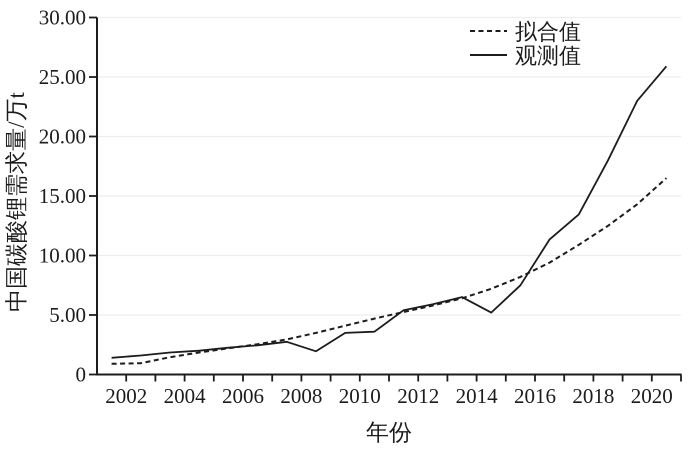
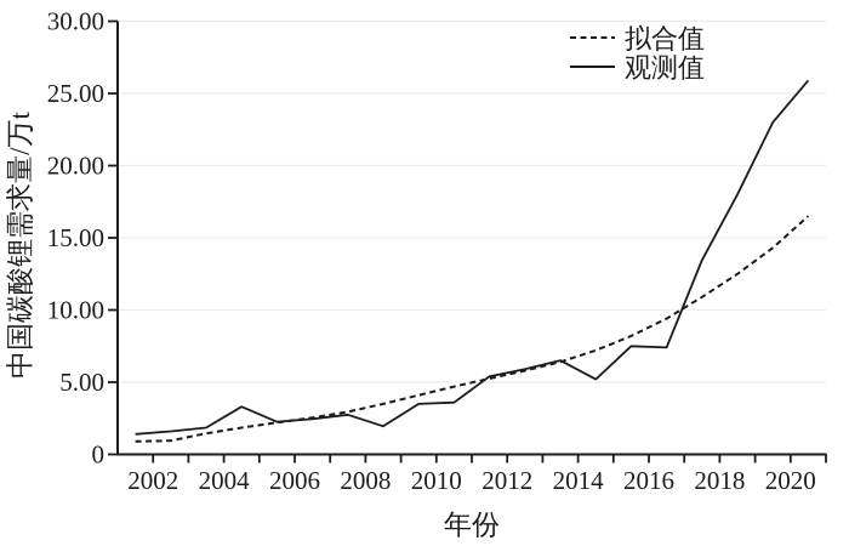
观测值/2004: 2.0 -> 3.3
观测值/2016: 11.3 -> 7.4
